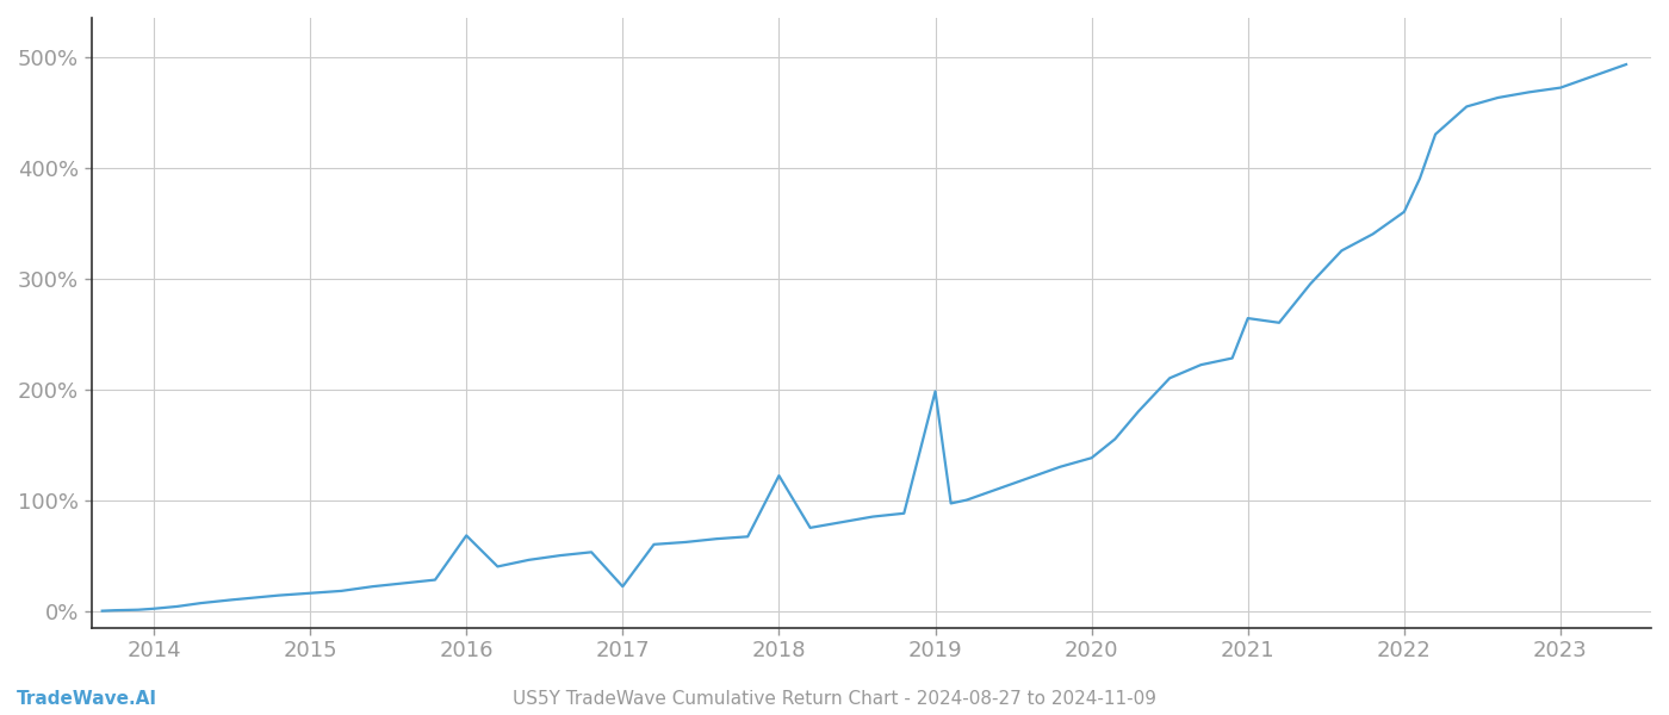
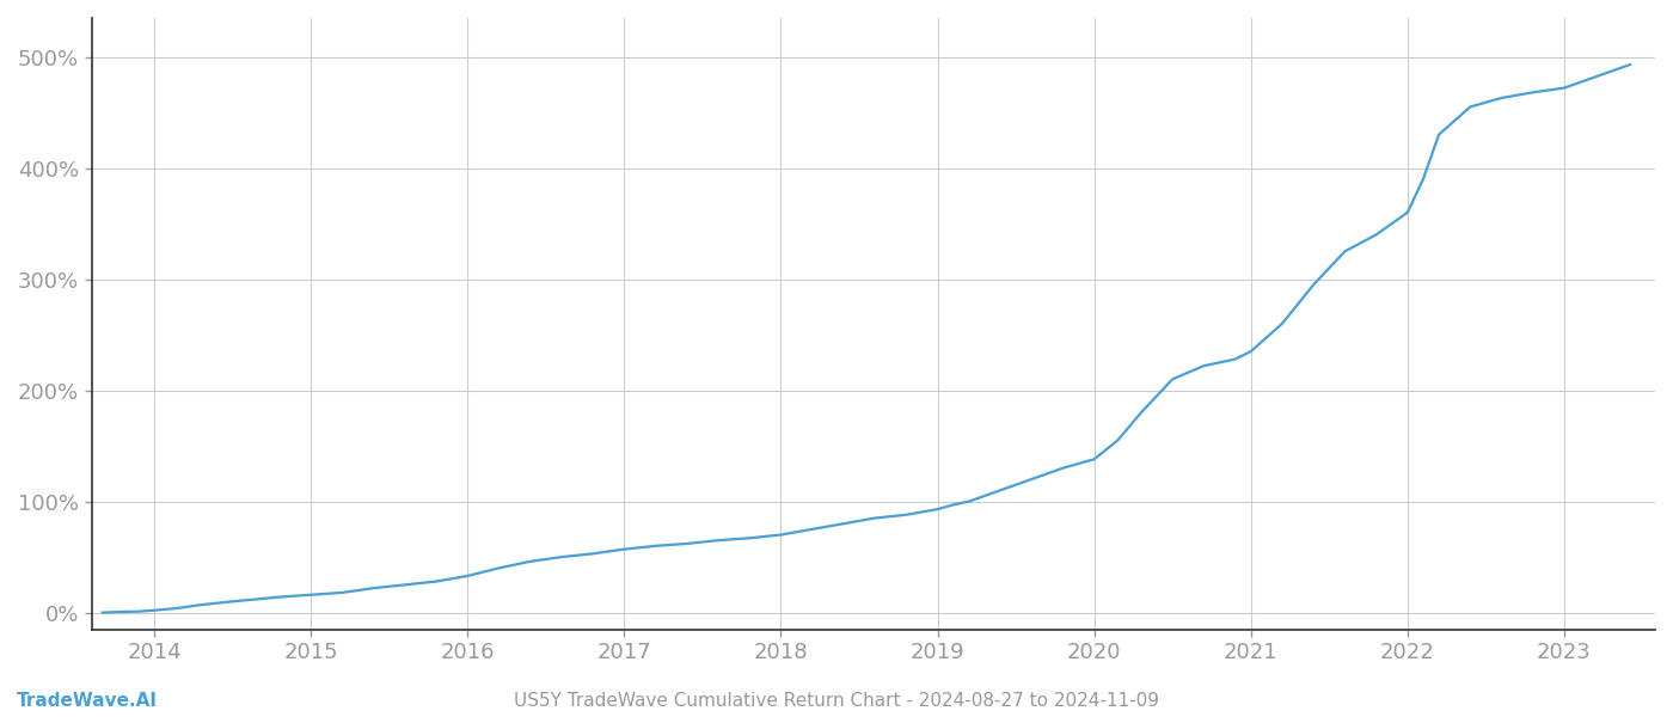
2016: 68% -> 33%
2017: 22% -> 57%
2018: 122% -> 70%
2019: 198% -> 93%
2021: 264% -> 235%
